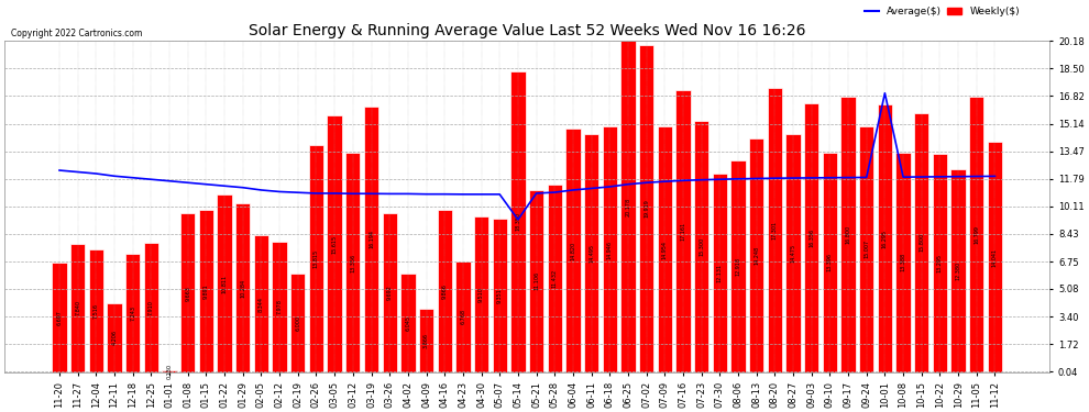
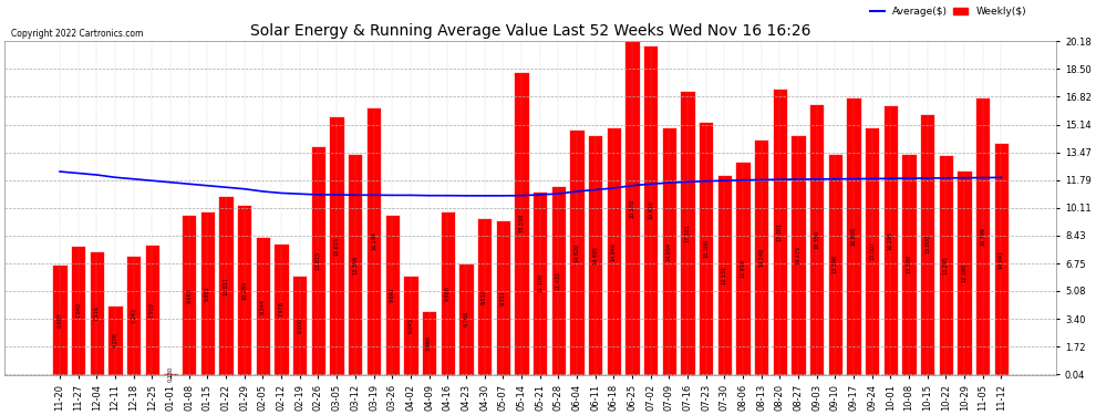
Average($)/05-14: 9.3 -> 10.8
Average($)/10-01: 17.0 -> 11.9
